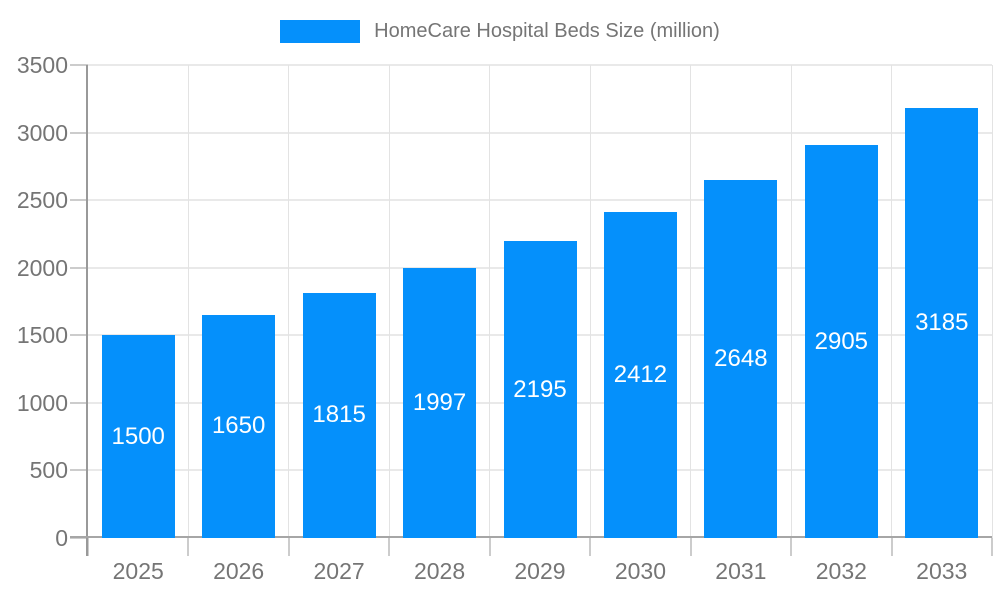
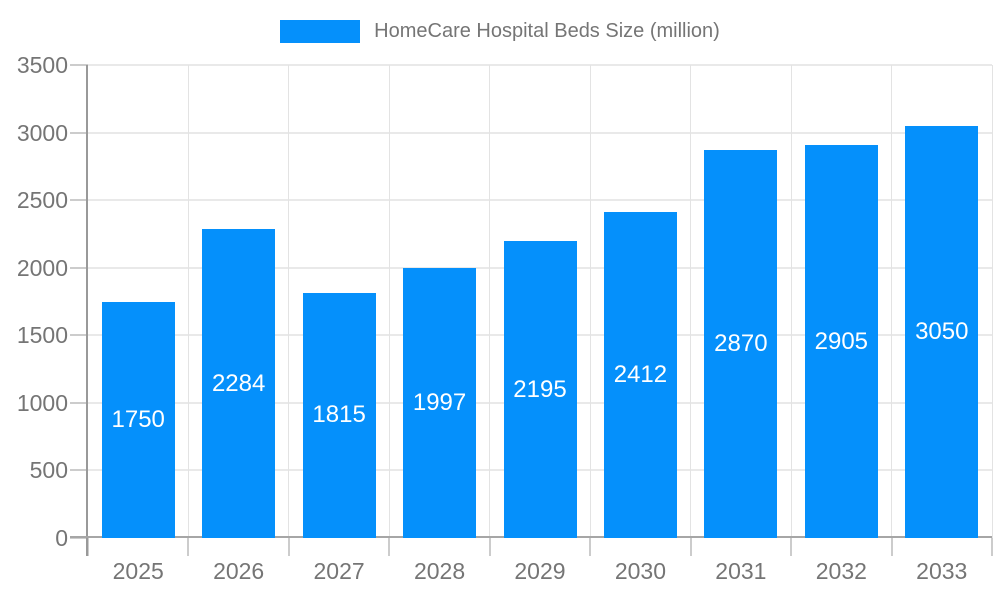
2025: 1500 -> 1750
2026: 1650 -> 2284
2031: 2648 -> 2870
2033: 3185 -> 3050
